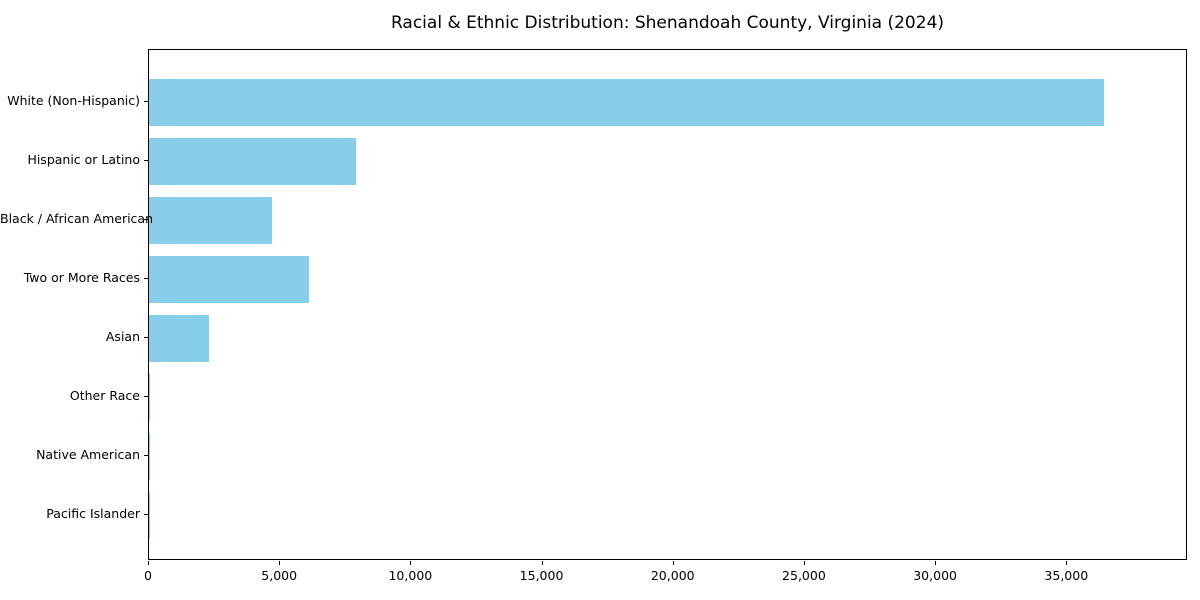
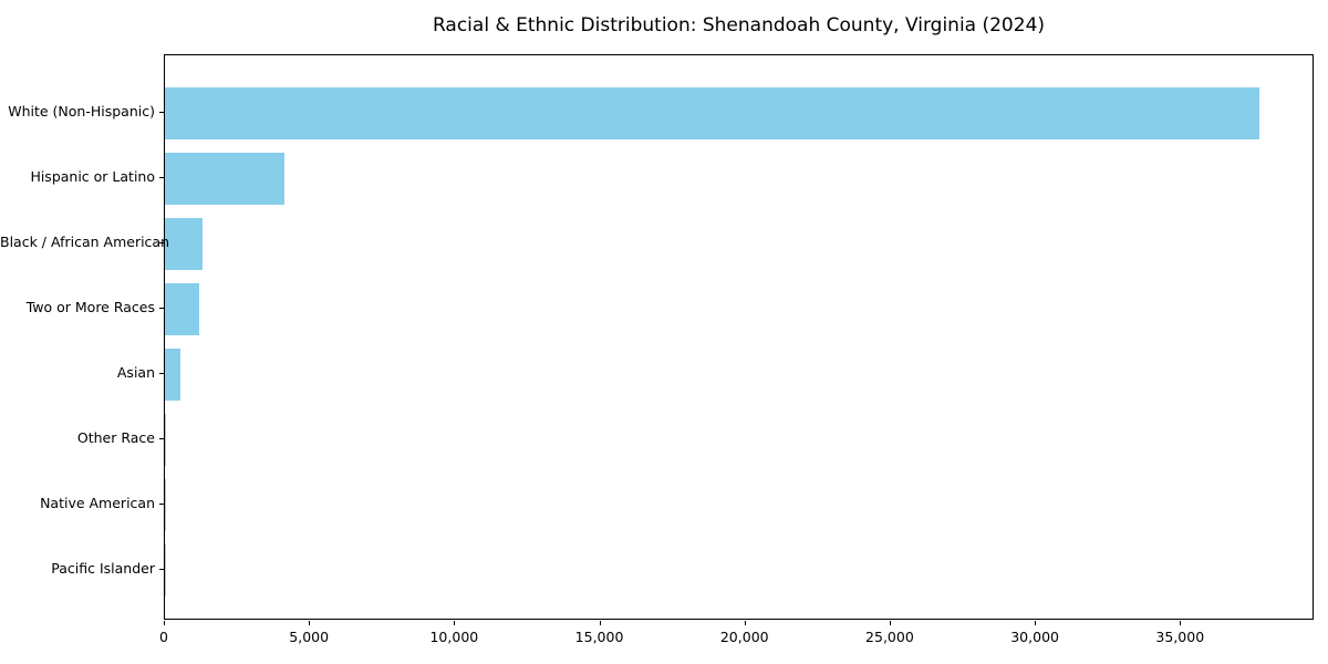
White (Non-Hispanic): 36400 -> 37700
Hispanic or Latino: 7900 -> 4100
Black / African American: 4700 -> 1300
Two or More Races: 6100 -> 1200
Asian: 2300 -> 500
